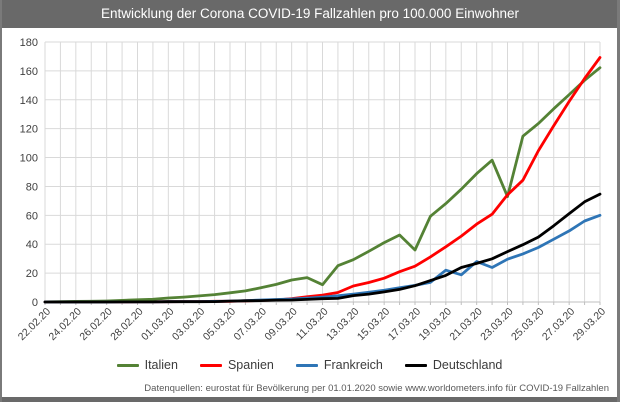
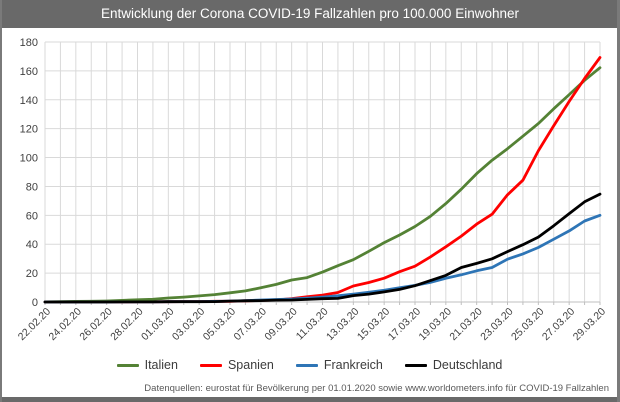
Italien/11.03.20: 12 -> 21
Italien/17.03.20: 36 -> 52
Frankreich/19.03.20: 22 -> 16
Frankreich/21.03.20: 28 -> 22
Italien/23.03.20: 73 -> 106
